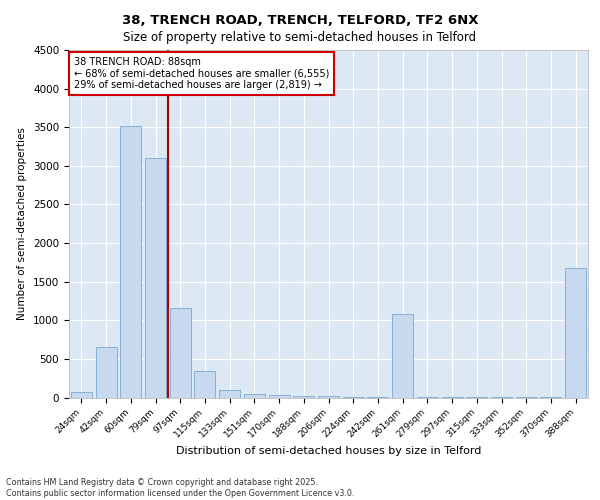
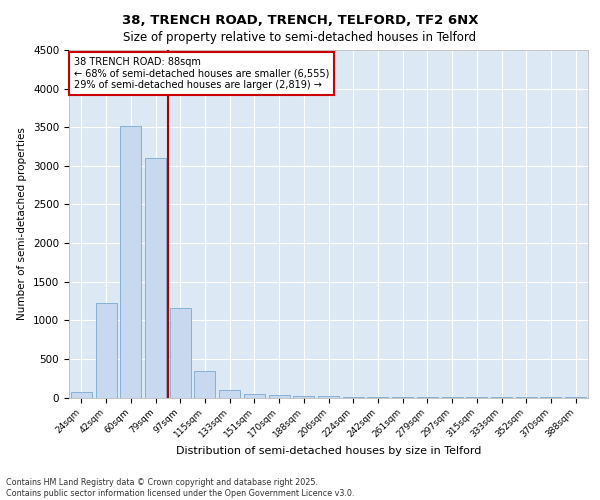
42sqm: 660 -> 1220
261sqm: 1080 -> 0
388sqm: 1680 -> 0
